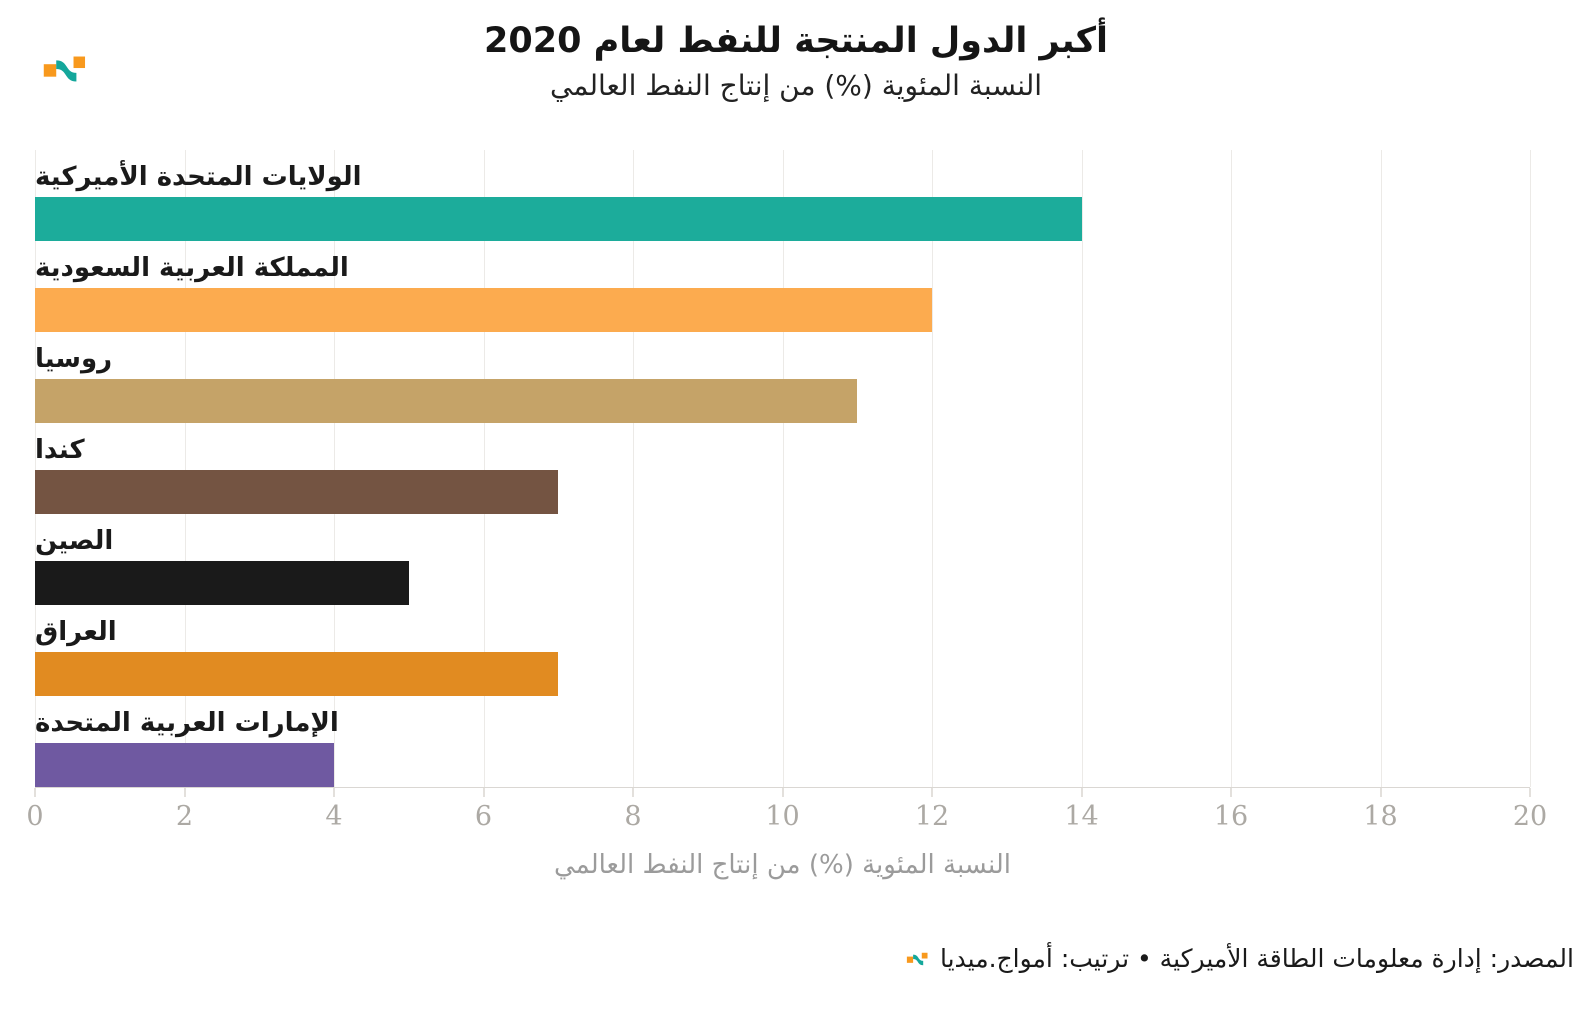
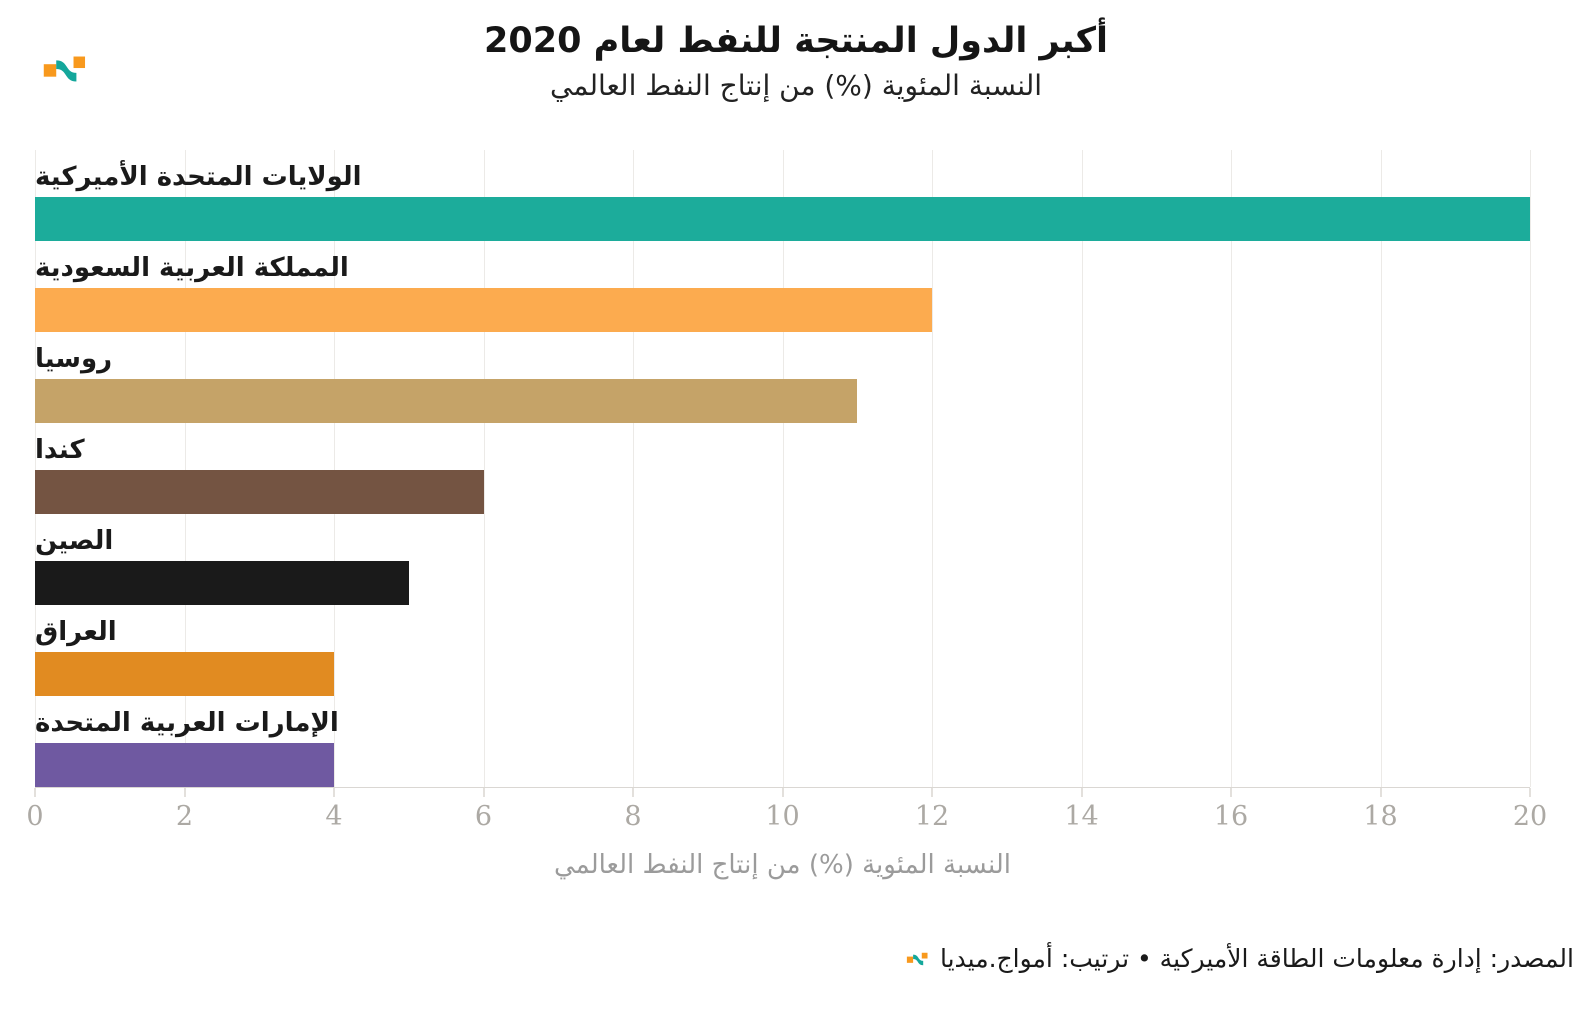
الولايات المتحدة الأميركية: 14 -> 20
كندا: 7 -> 6
العراق: 7 -> 4
